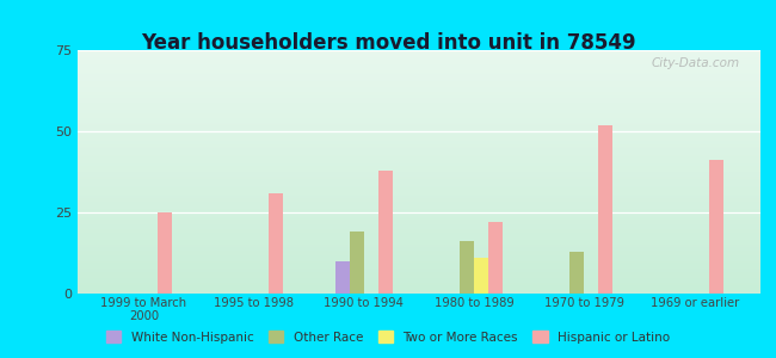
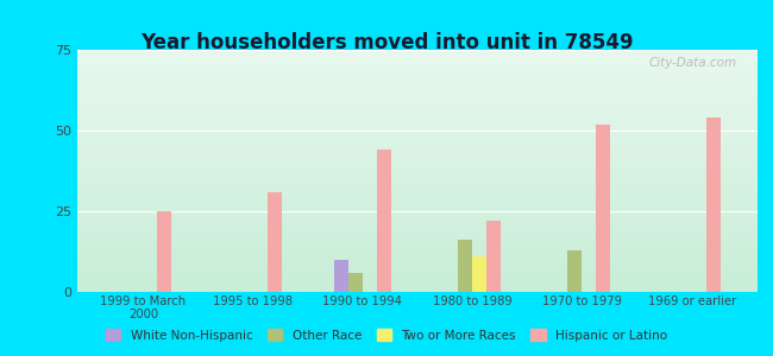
Other Race/1990 to 1994: 19 -> 6
Hispanic or Latino/1990 to 1994: 38 -> 44
Hispanic or Latino/1969 or earlier: 41 -> 54
